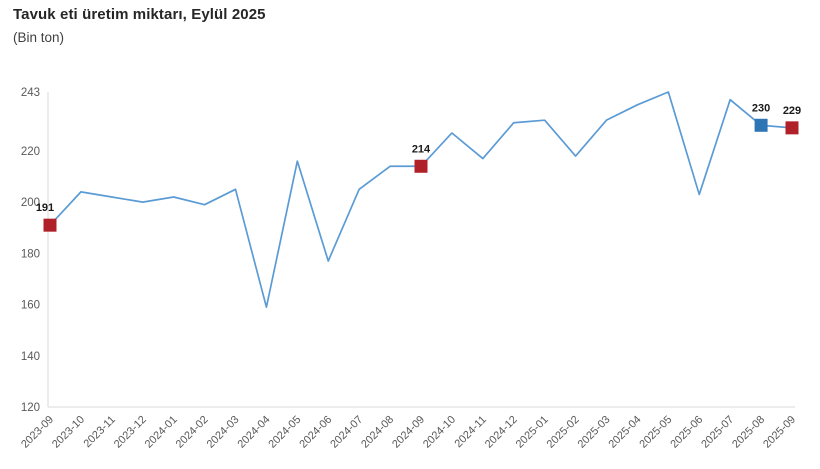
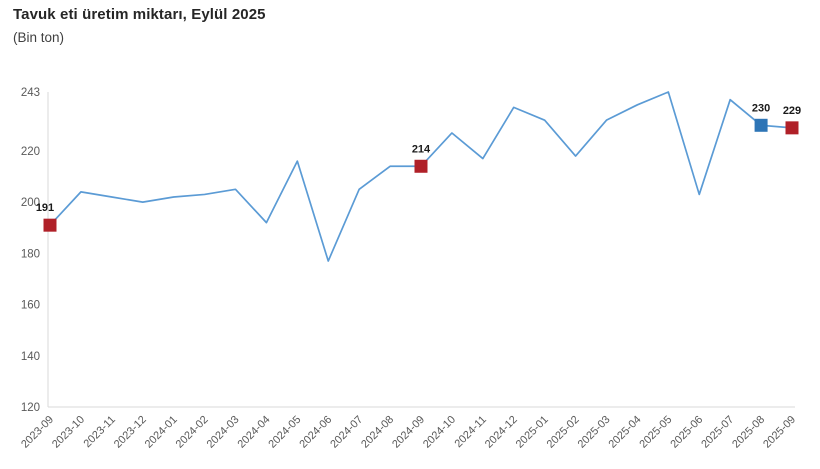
2024-02: 199 -> 203
2024-04: 159 -> 192
2024-12: 231 -> 237
